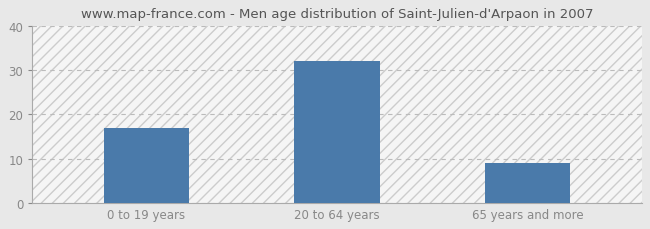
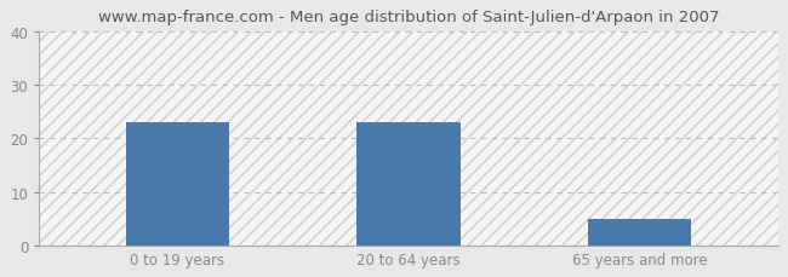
0 to 19 years: 17 -> 23
20 to 64 years: 32 -> 23
65 years and more: 9 -> 5
